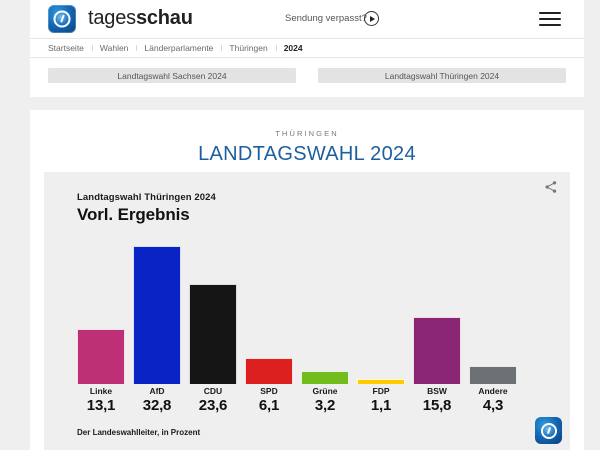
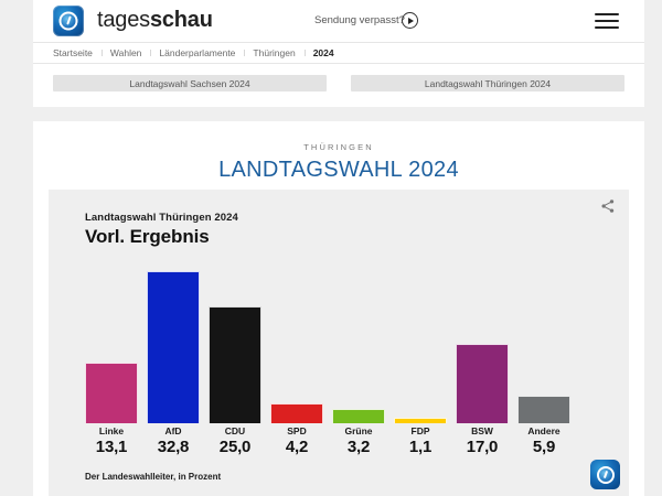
CDU: 23,6 -> 25,0
SPD: 6,1 -> 4,2
BSW: 15,8 -> 17,0
Andere: 4,3 -> 5,9
